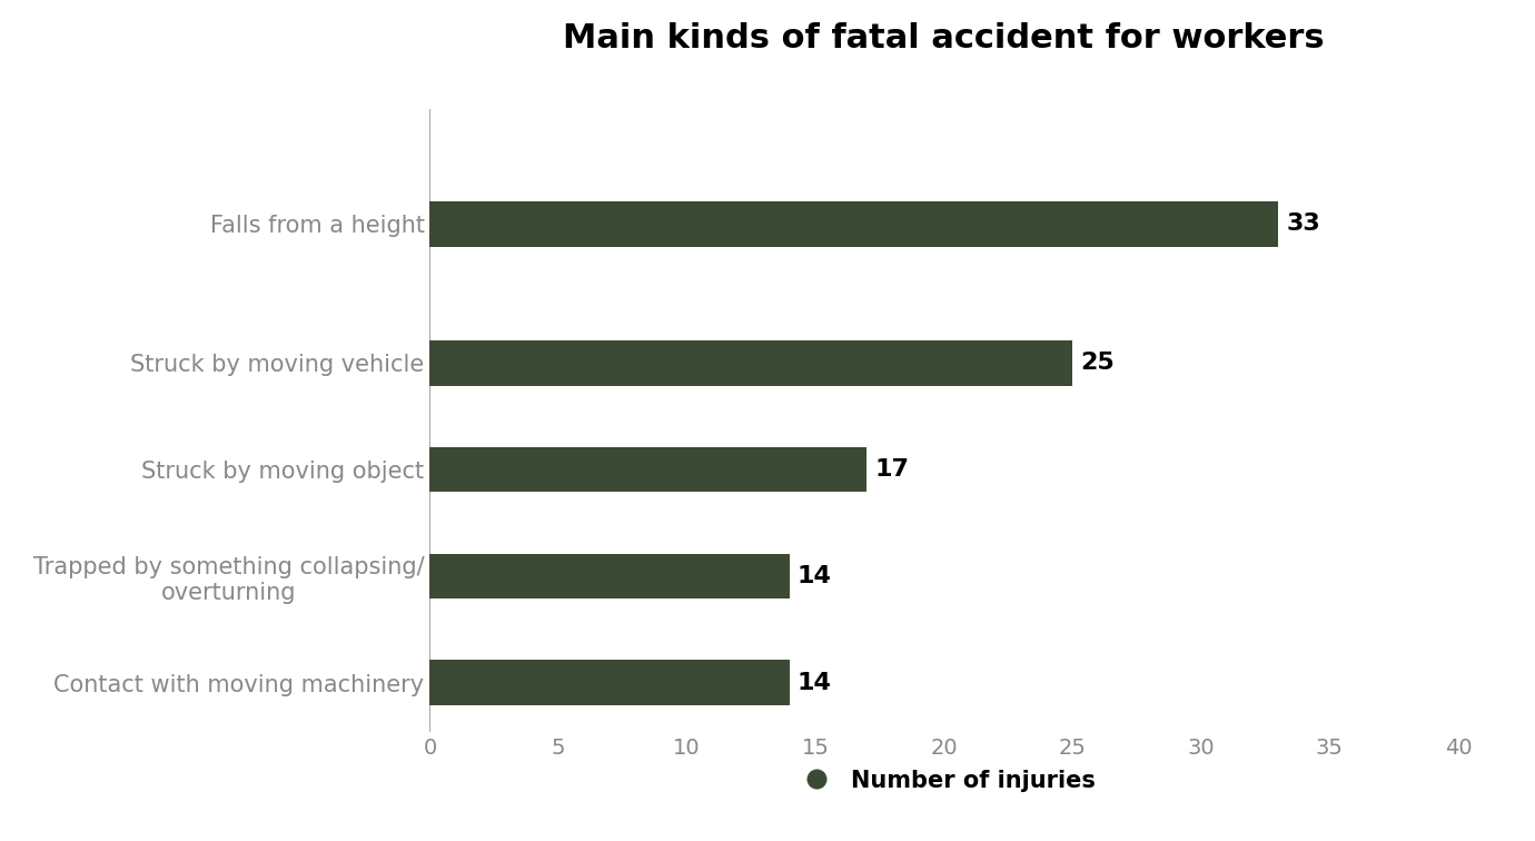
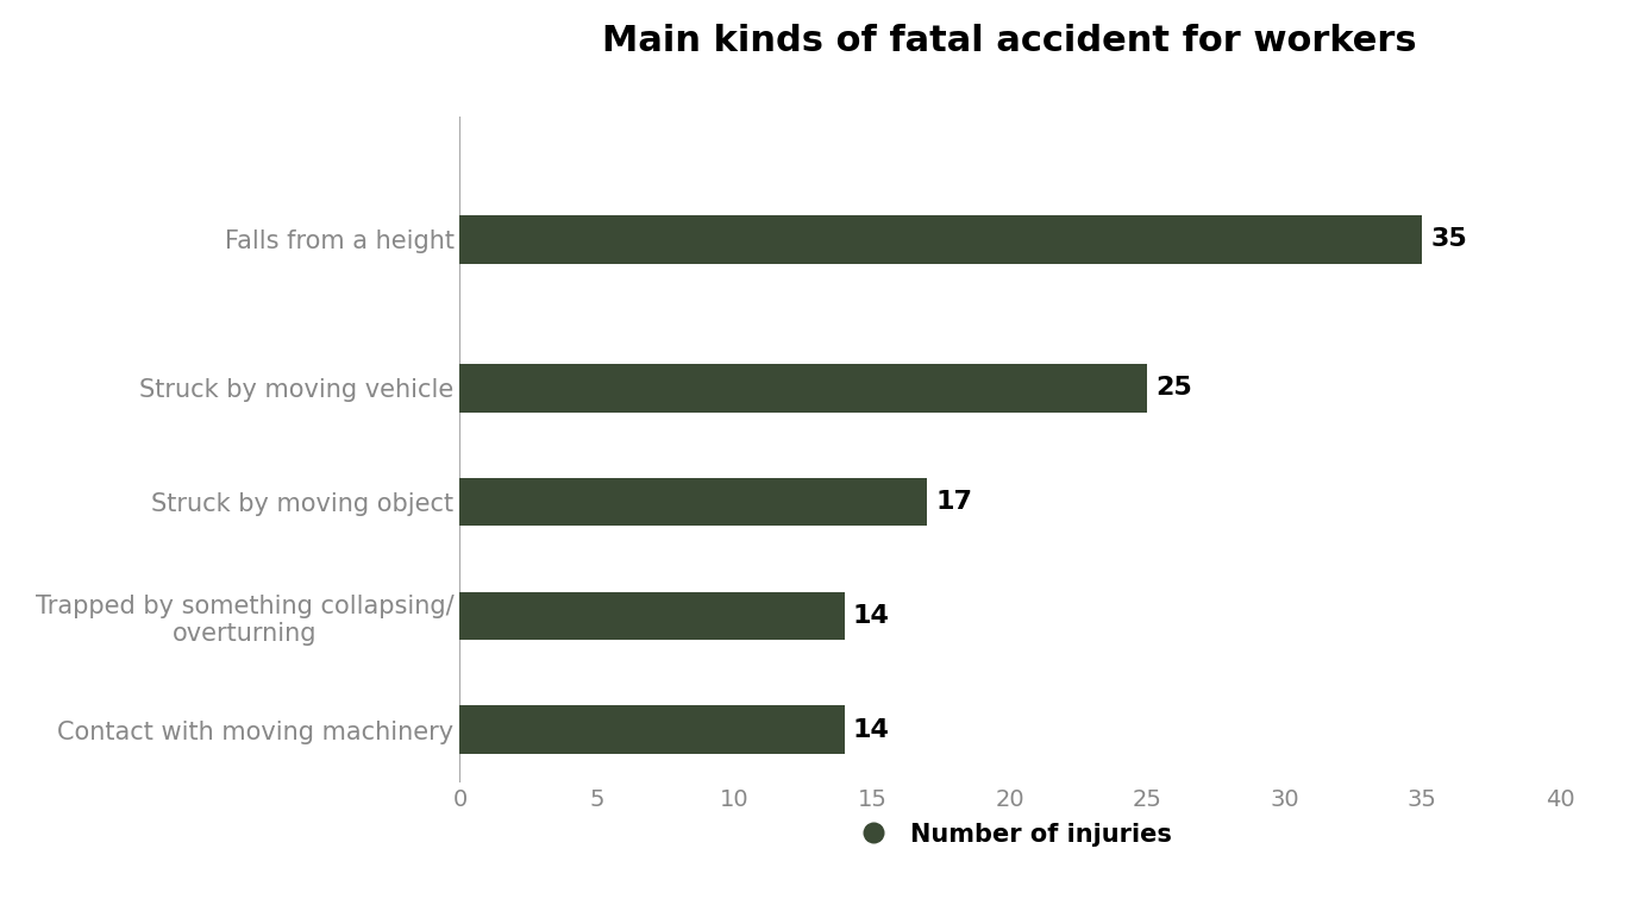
Falls from a height: 33 -> 35
